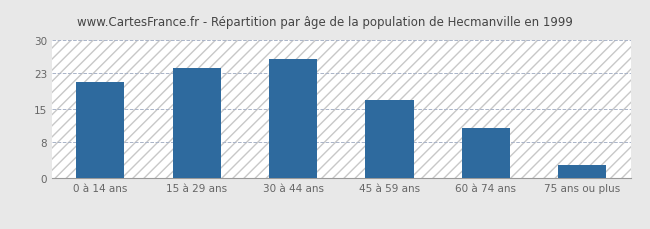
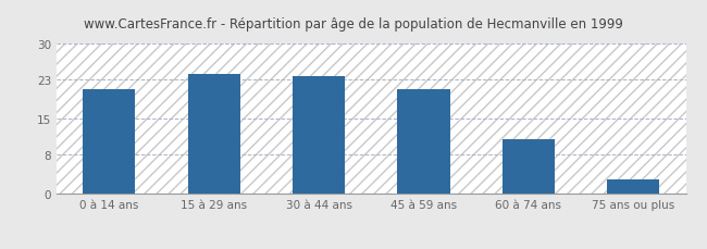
30 à 44 ans: 26.0 -> 23.5
45 à 59 ans: 17.0 -> 21.0
